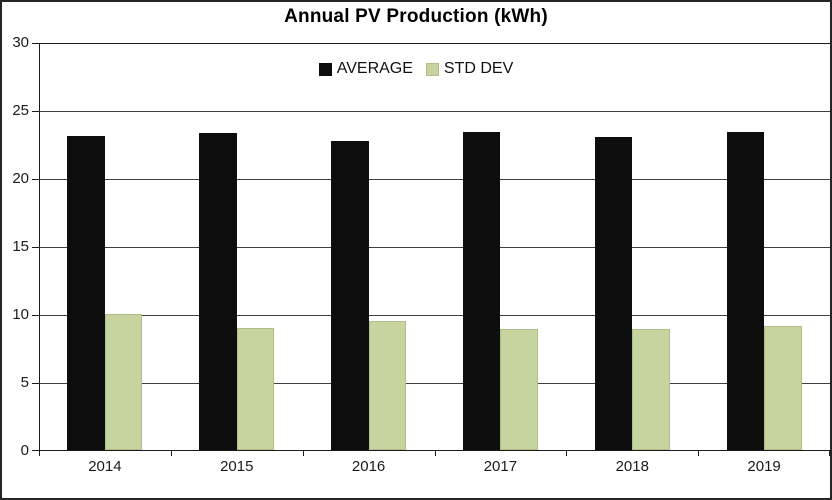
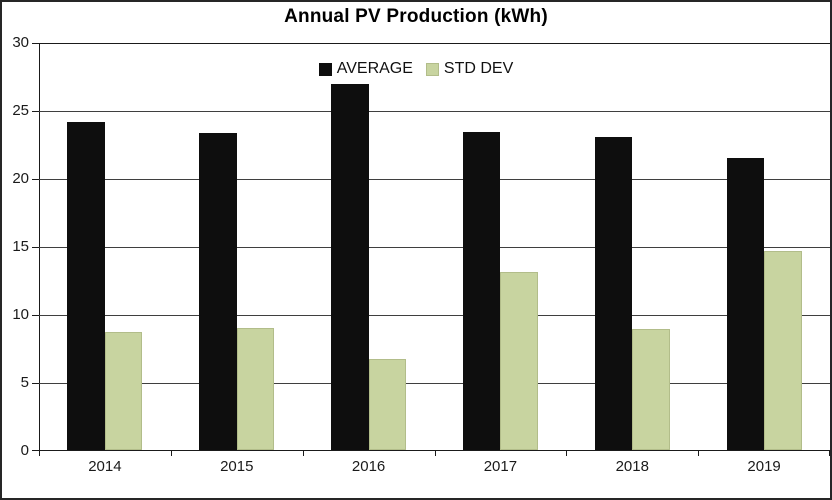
AVERAGE/2014: 23.1 -> 24.1
STD DEV/2014: 10.0 -> 8.7
AVERAGE/2016: 22.7 -> 26.9
STD DEV/2016: 9.5 -> 6.7
STD DEV/2017: 8.9 -> 13.1
AVERAGE/2019: 23.4 -> 21.5
STD DEV/2019: 9.1 -> 14.6
